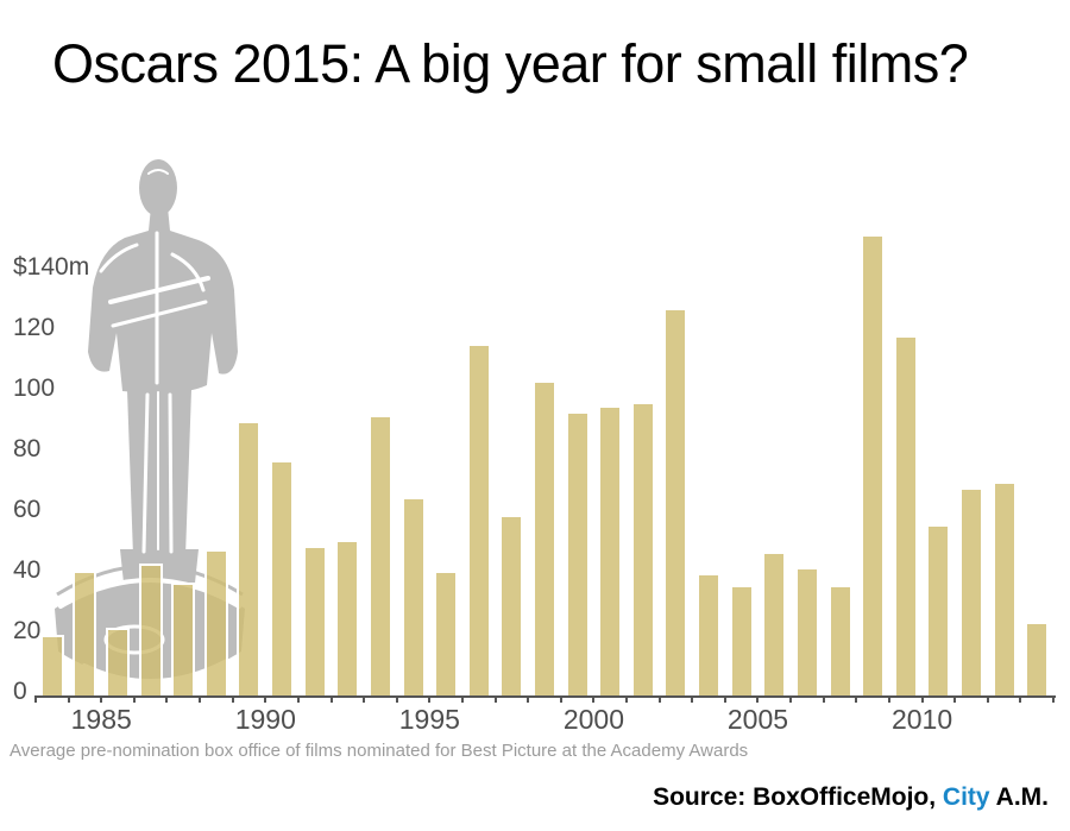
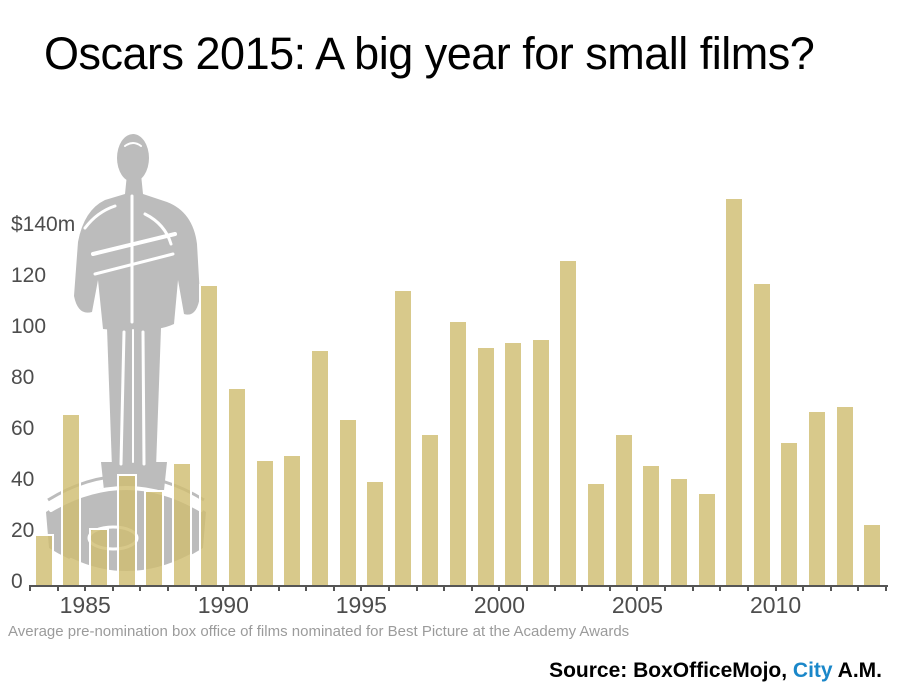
1985: $41m -> $67m
1990: $90m -> $117m
2005: $36m -> $59m
